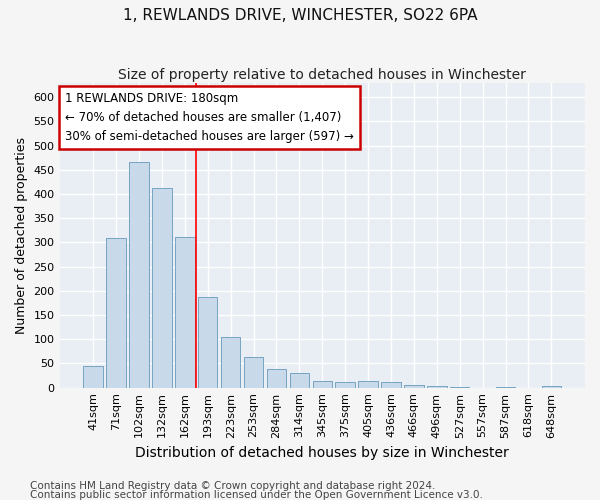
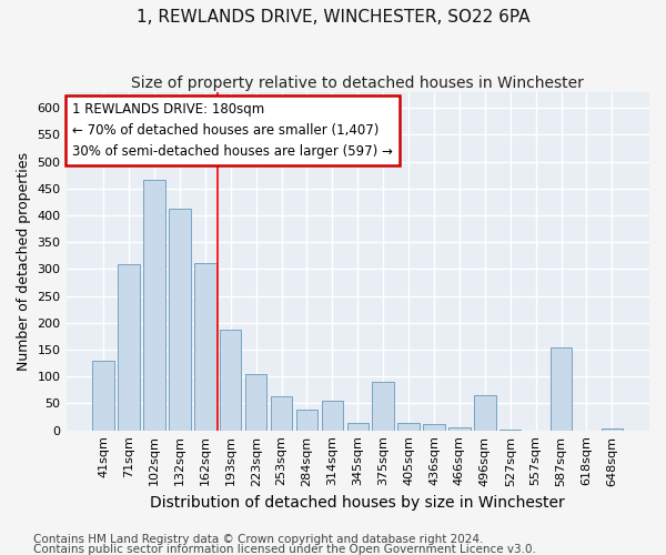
41sqm: 45 -> 130
314sqm: 31 -> 55
375sqm: 11 -> 90
496sqm: 3 -> 65
587sqm: 2 -> 155
